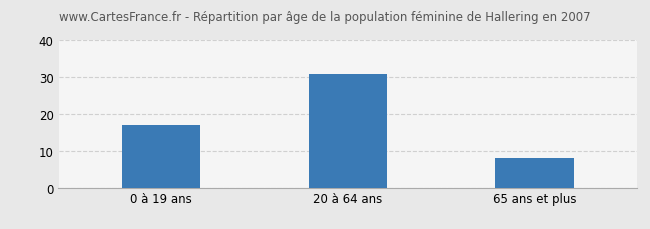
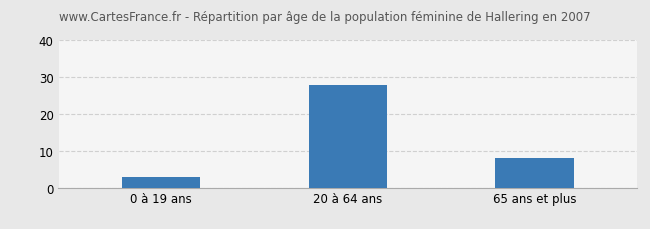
0 à 19 ans: 17 -> 3
20 à 64 ans: 31 -> 28
